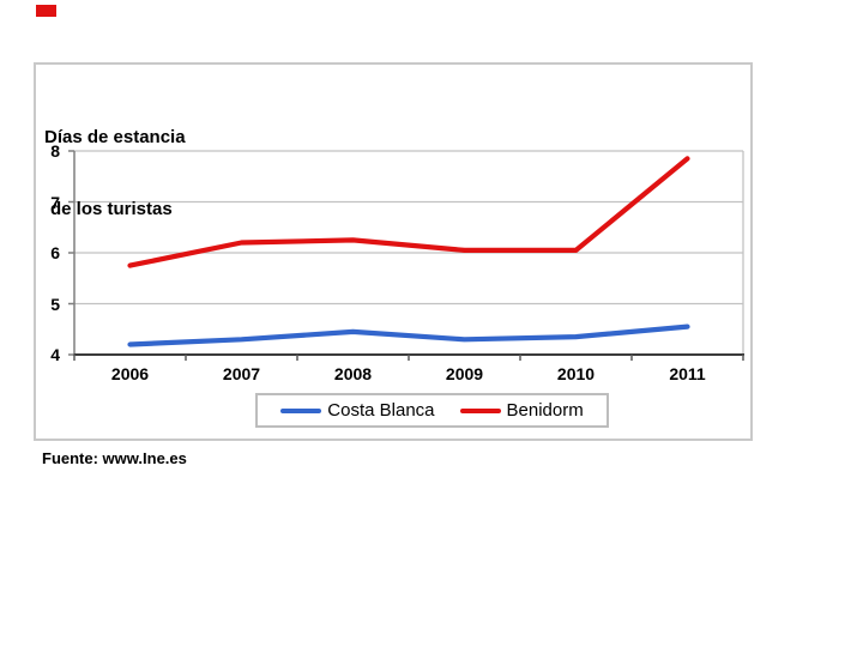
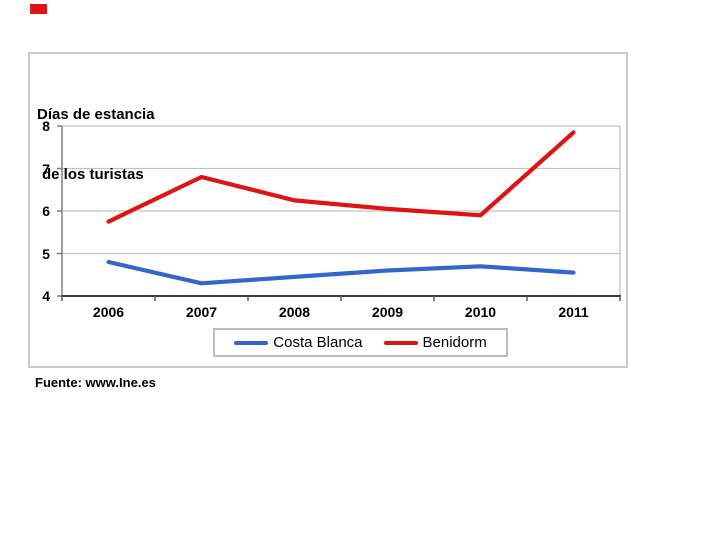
Costa Blanca/2006: 4.2 -> 4.8
Benidorm/2007: 6.2 -> 6.8
Costa Blanca/2009: 4.3 -> 4.6
Costa Blanca/2010: 4.3 -> 4.7
Benidorm/2010: 6.0 -> 5.9
